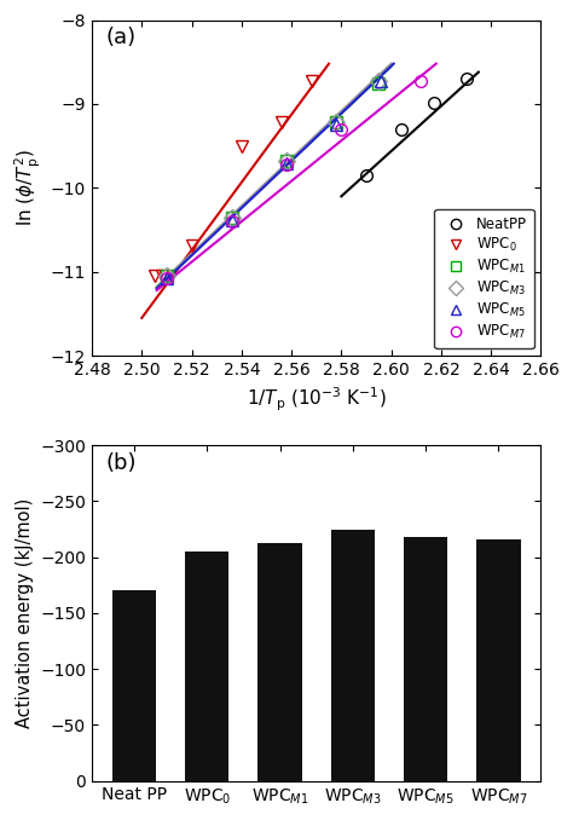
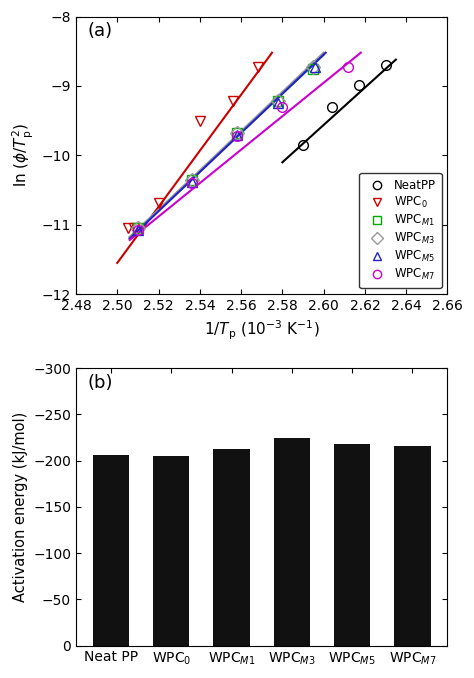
Neat PP: -170 -> -206
